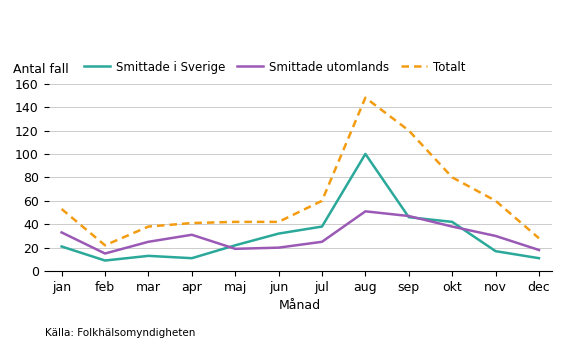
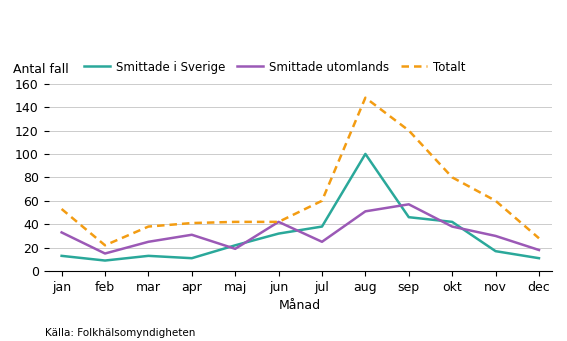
Smittade i Sverige/jan: 21 -> 13
Smittade utomlands/jun: 20 -> 42
Smittade utomlands/sep: 47 -> 57
